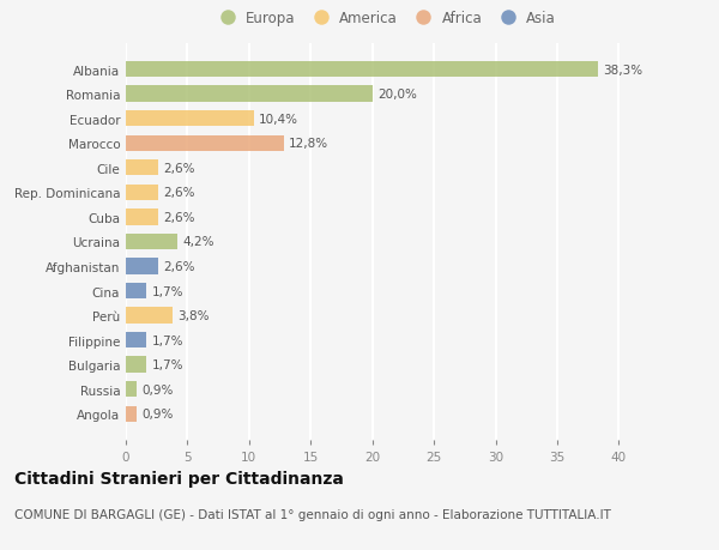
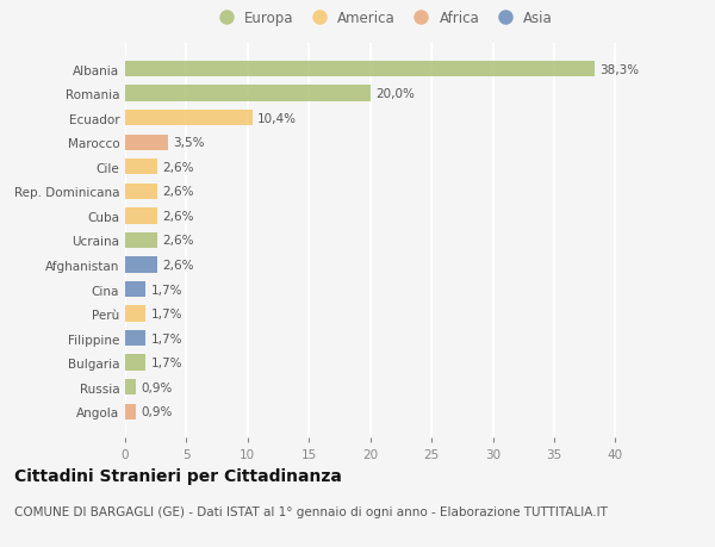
Marocco: 12,8% -> 3,5%
Ucraina: 4,2% -> 2,6%
Perù: 3,8% -> 1,7%
